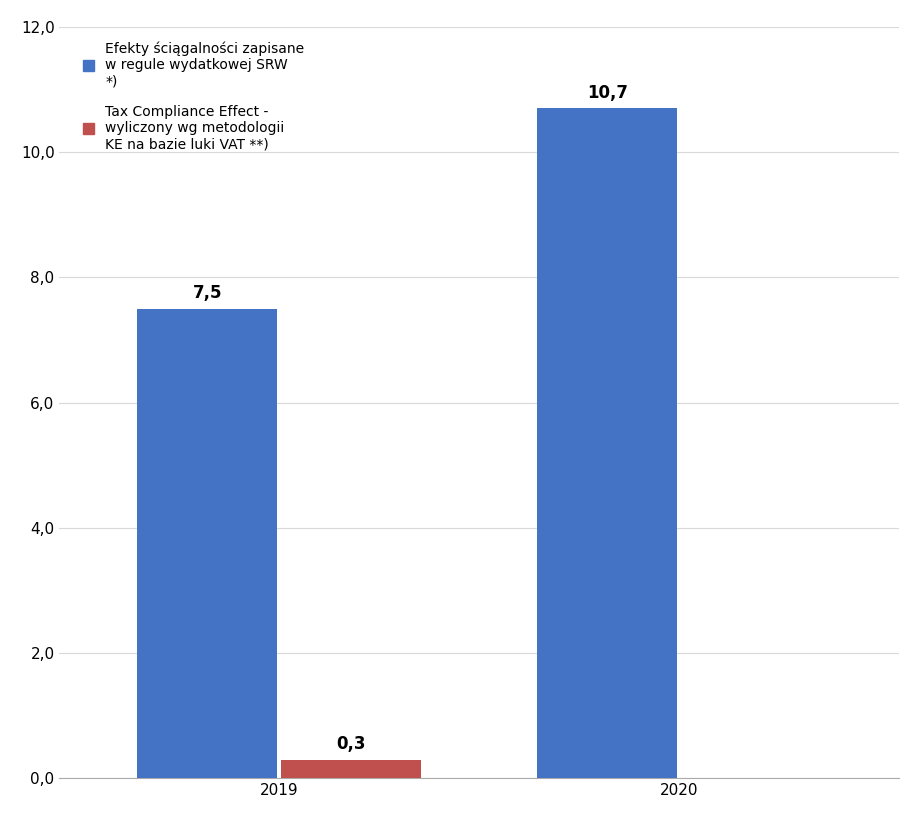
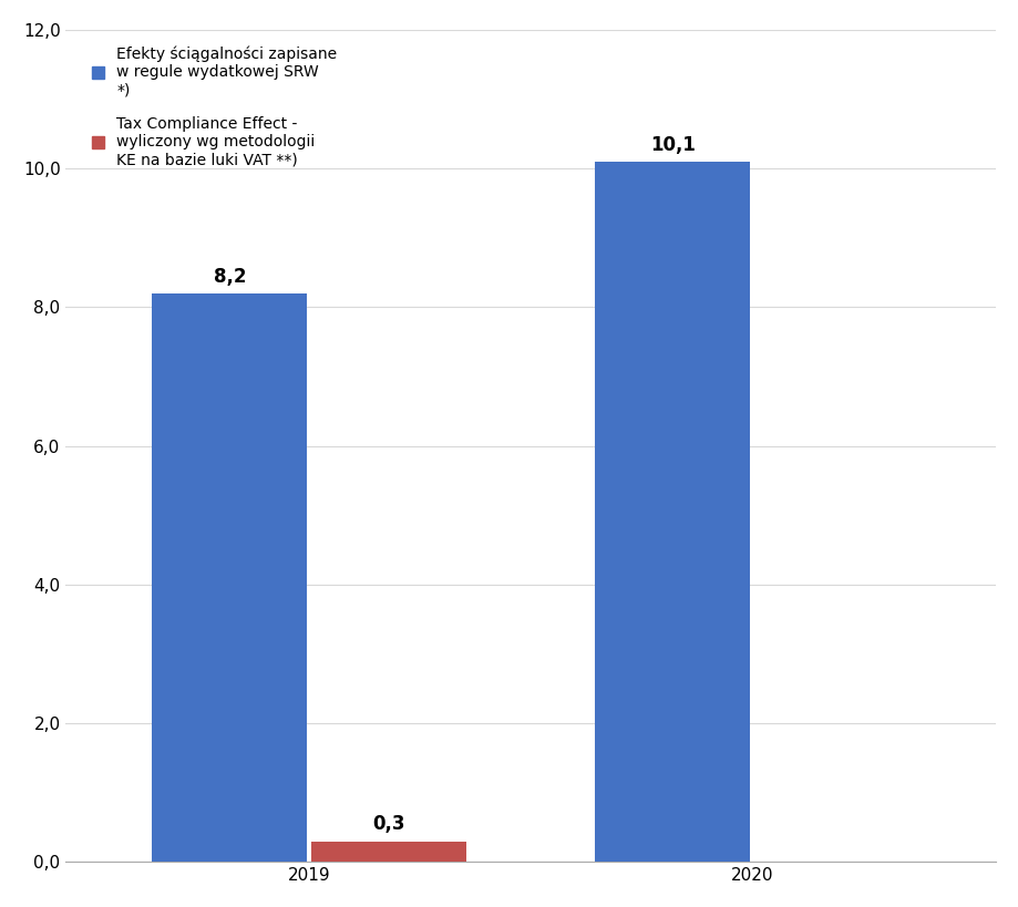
Efekty ściągalności zapisane w regule wydatkowej SRW *)/2019: 7,5 -> 8,2
Efekty ściągalności zapisane w regule wydatkowej SRW *)/2020: 10,7 -> 10,1
